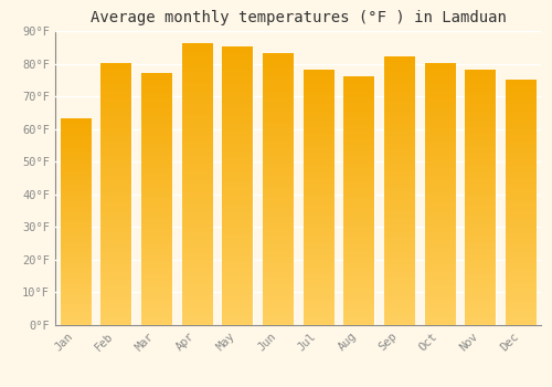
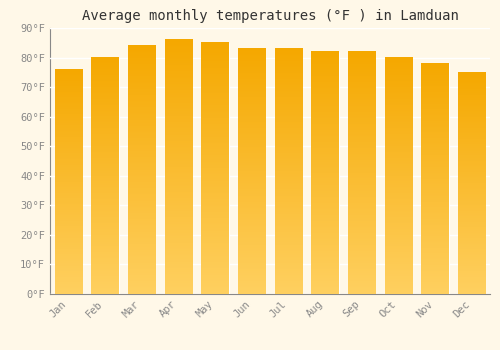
Jan: 63°F -> 76°F
Mar: 77°F -> 84°F
Jul: 78°F -> 83°F
Aug: 76°F -> 82°F
